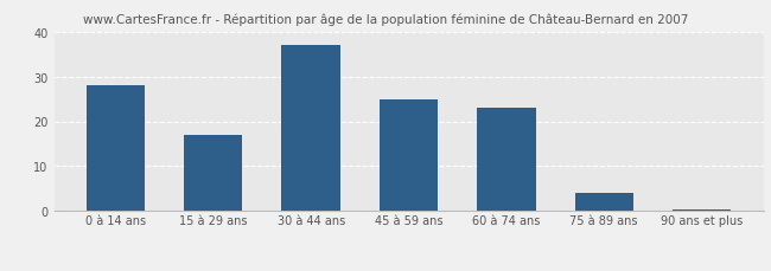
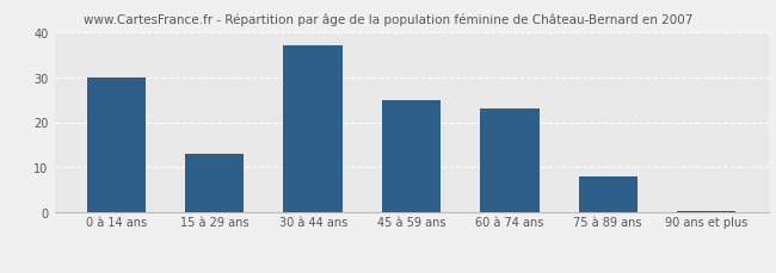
0 à 14 ans: 28.0 -> 30.0
15 à 29 ans: 17.0 -> 13.0
75 à 89 ans: 4.0 -> 8.0
